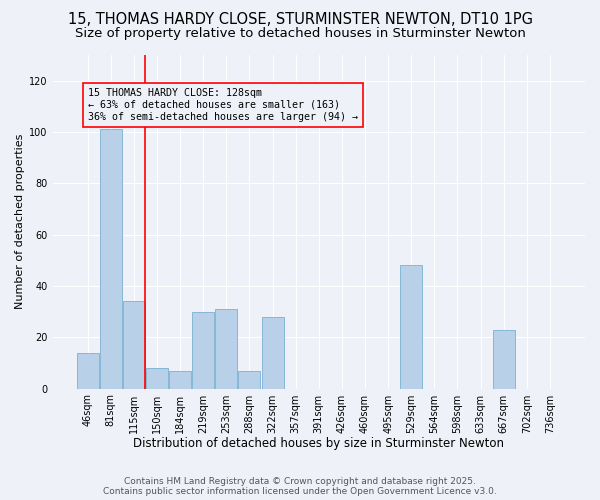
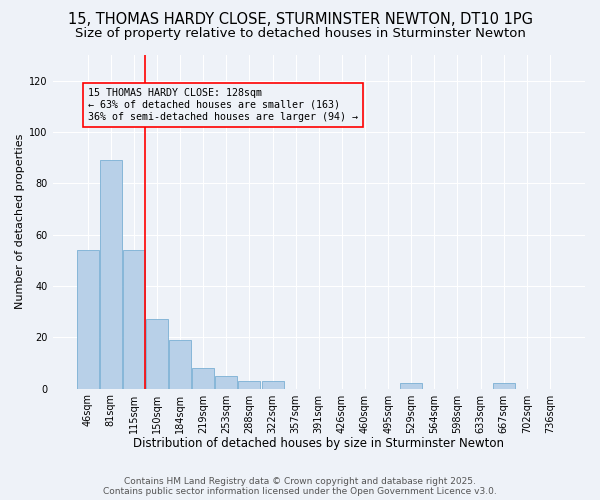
46sqm: 14 -> 54
81sqm: 101 -> 89
115sqm: 34 -> 54
150sqm: 8 -> 27
184sqm: 7 -> 19
219sqm: 30 -> 8
253sqm: 31 -> 5
288sqm: 7 -> 3
322sqm: 28 -> 3
529sqm: 48 -> 2
667sqm: 23 -> 2
